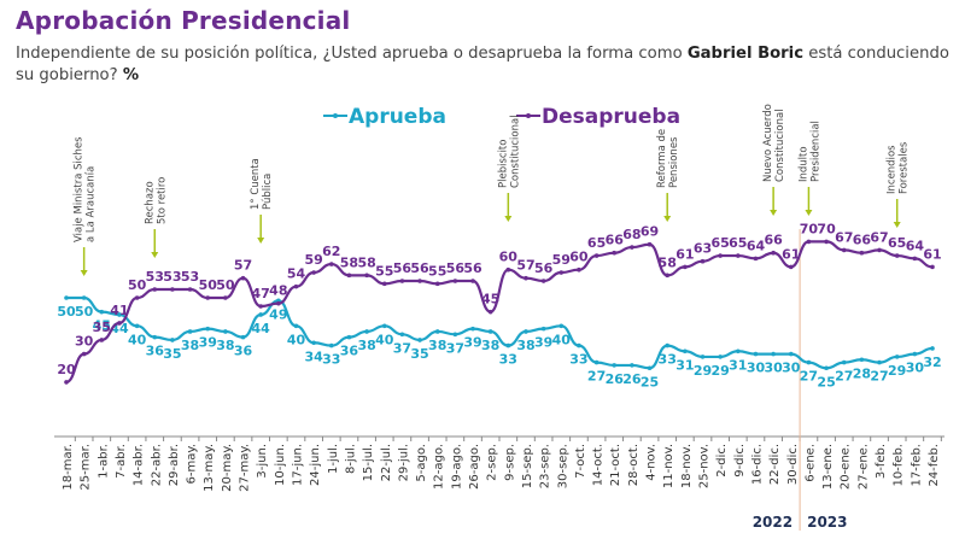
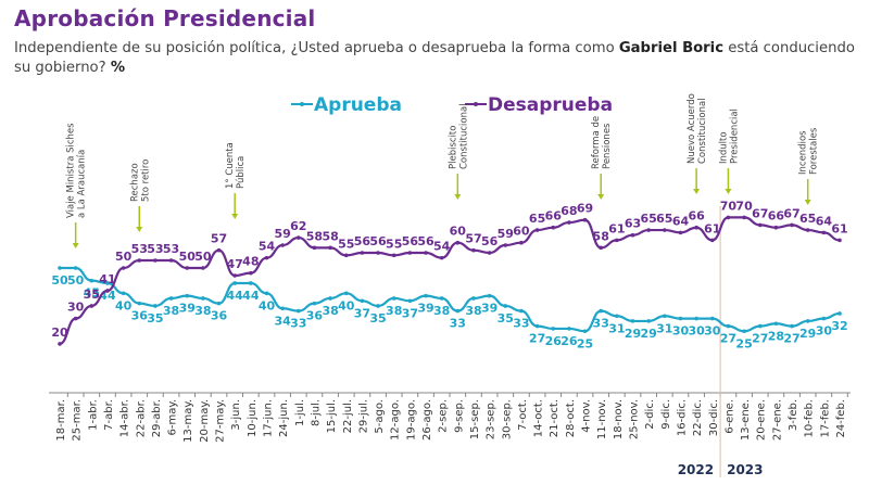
Aprueba/10-jun.: 49 -> 44
Desaprueba/2-sep.: 45 -> 54
Aprueba/30-sep.: 40 -> 35
